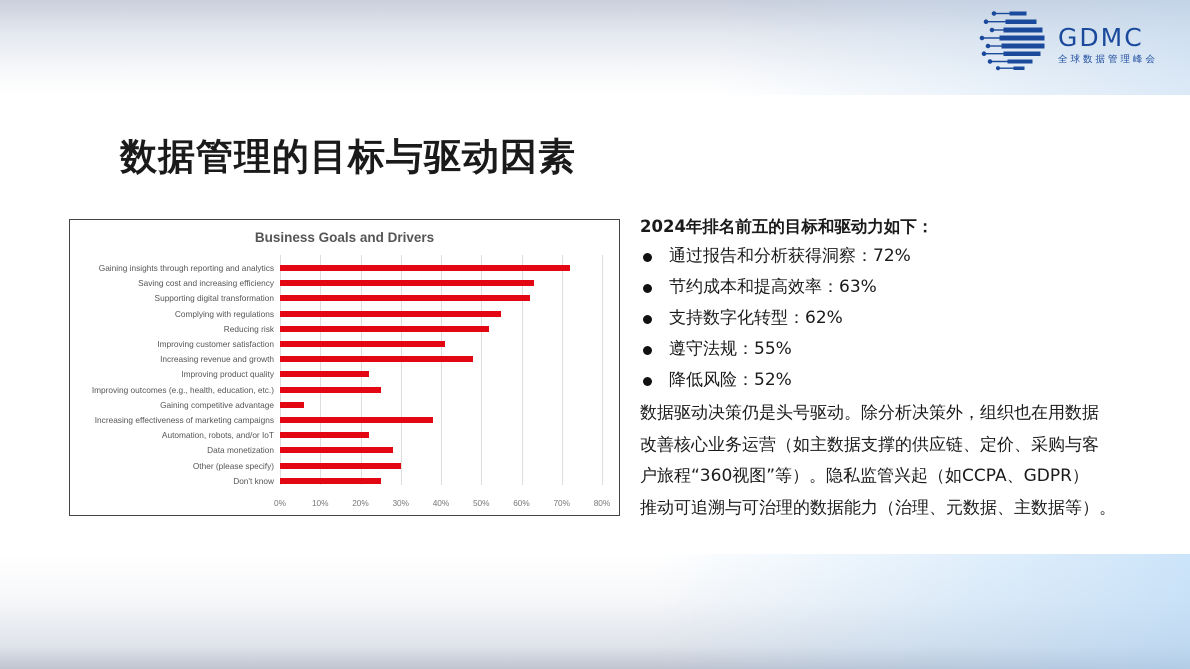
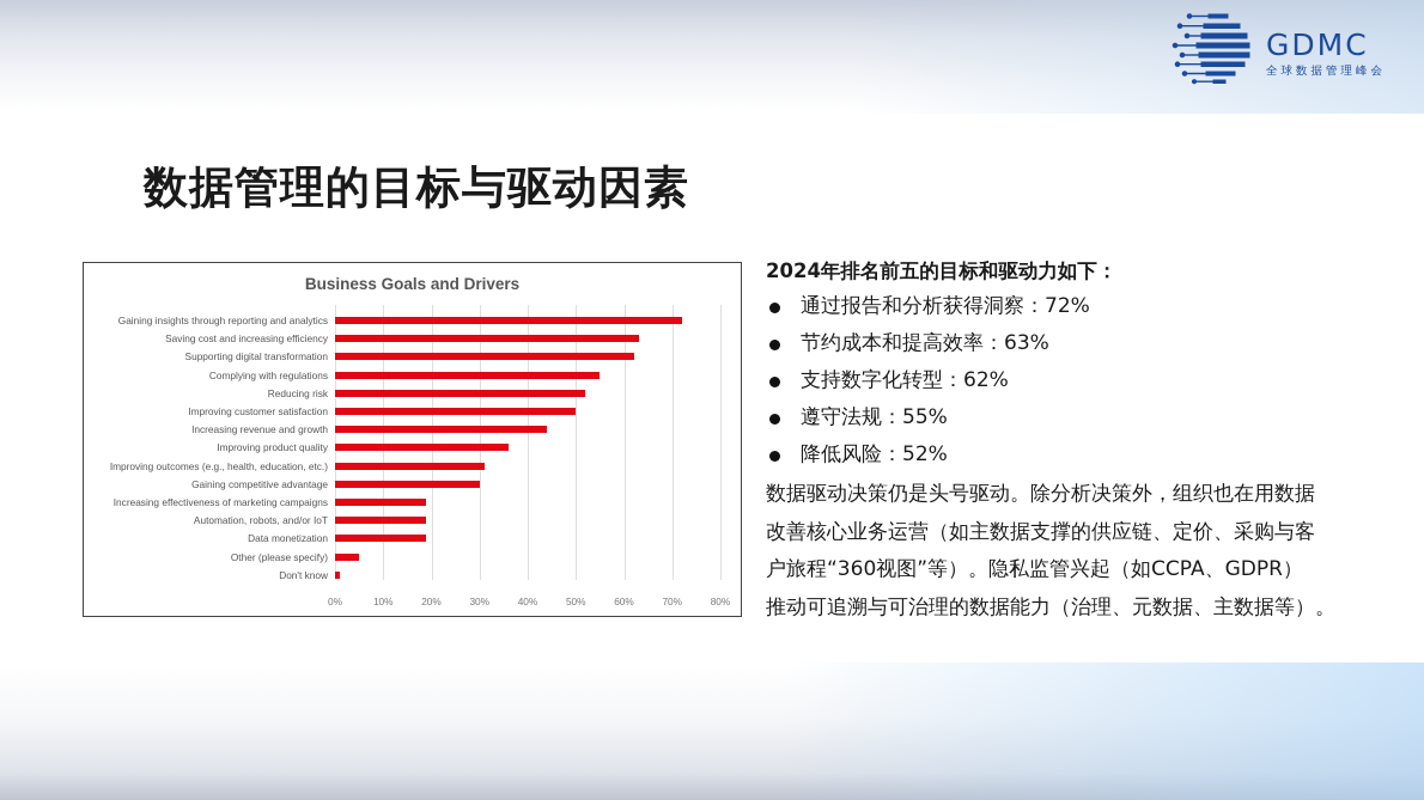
Improving customer satisfaction: 41% -> 50%
Increasing revenue and growth: 48% -> 44%
Improving product quality: 22% -> 36%
Improving outcomes (e.g., health, education, etc.): 25% -> 31%
Gaining competitive advantage: 6% -> 30%
Increasing effectiveness of marketing campaigns: 38% -> 19%
Automation, robots, and/or IoT: 22% -> 19%
Data monetization: 28% -> 19%
Other (please specify): 30% -> 5%
Don't know: 25% -> 1%
